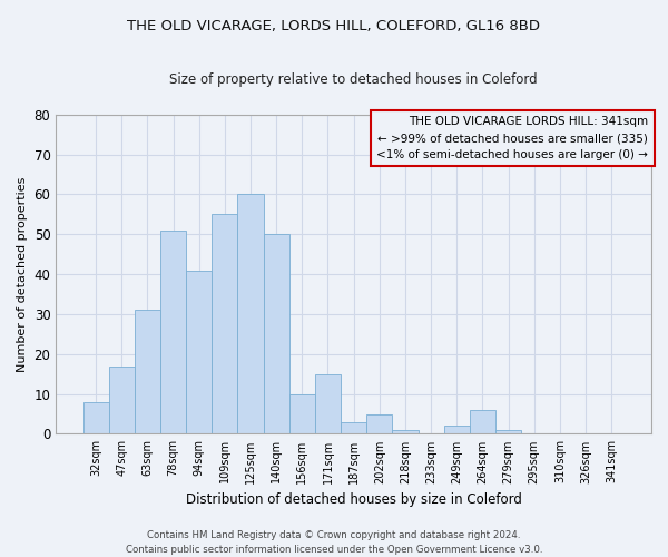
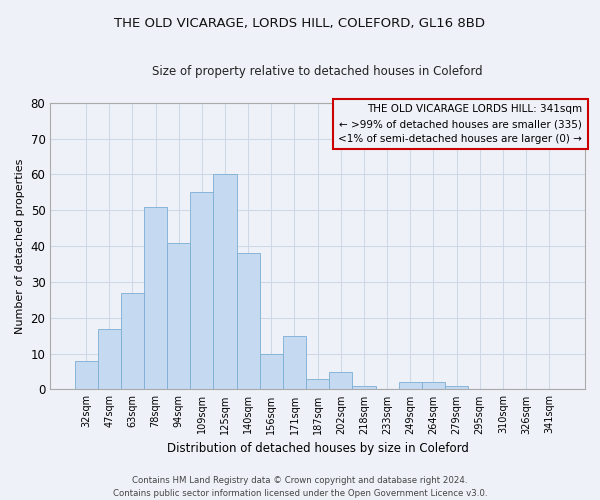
63sqm: 31 -> 27
140sqm: 50 -> 38
264sqm: 6 -> 2
